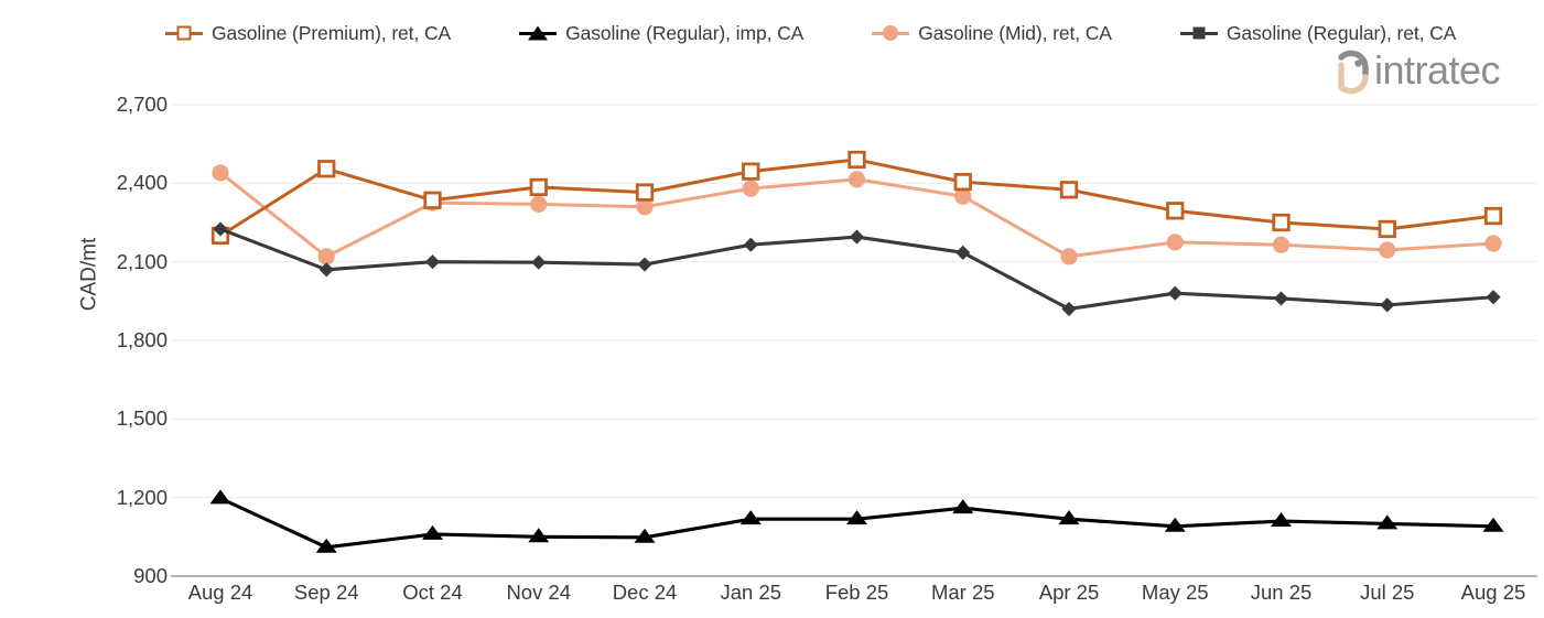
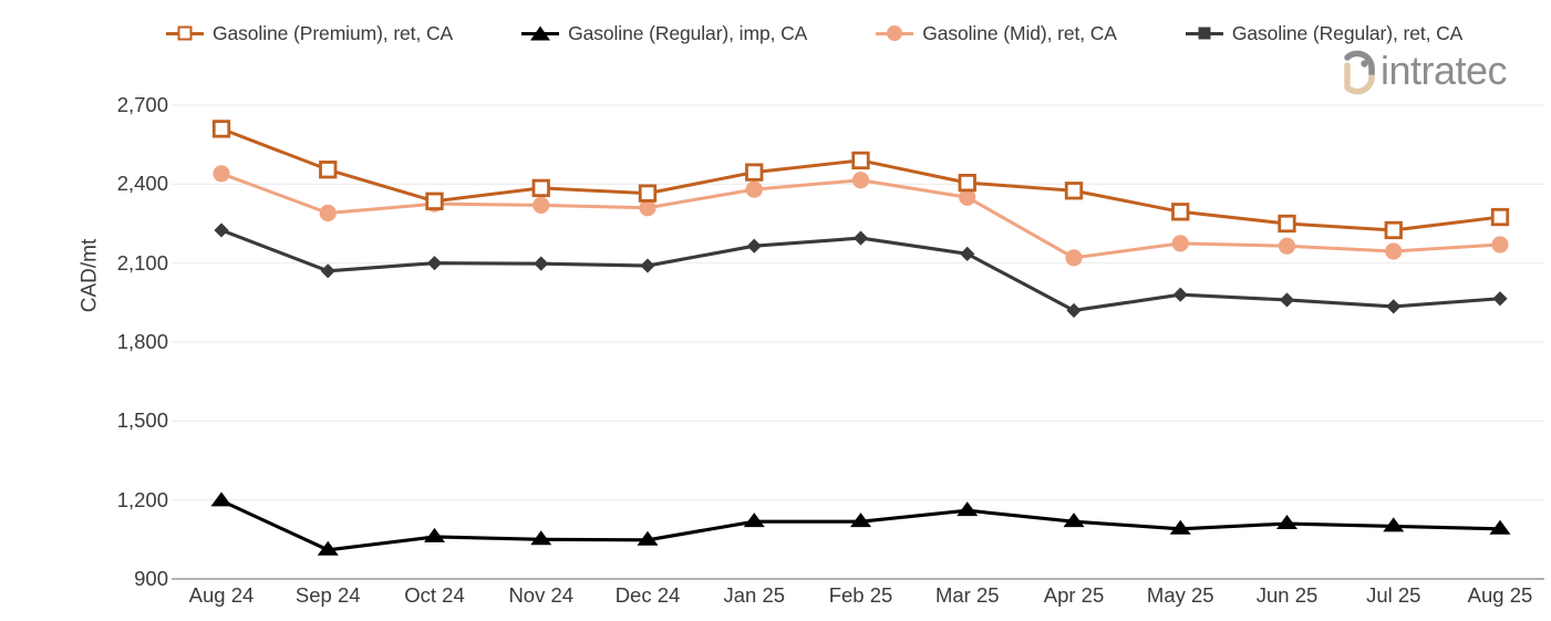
Gasoline (Premium), ret, CA/Aug 24: 2200 -> 2610
Gasoline (Mid), ret, CA/Sep 24: 2120 -> 2290
